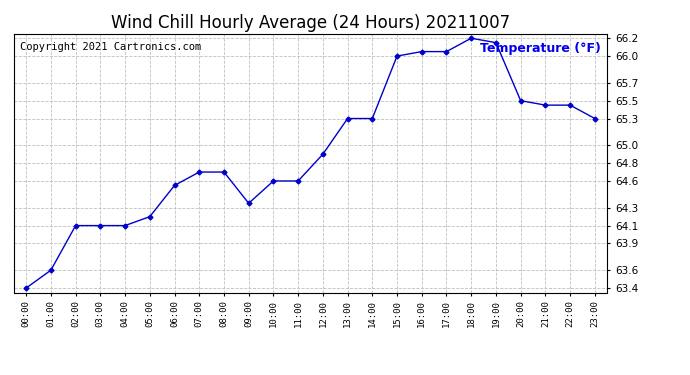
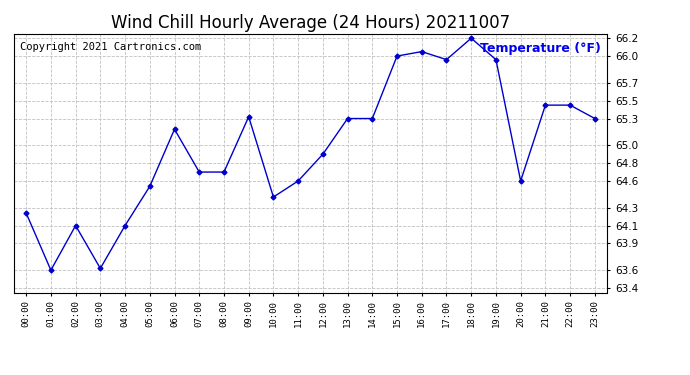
00:00: 63.40 -> 64.24
03:00: 64.10 -> 63.62
05:00: 64.20 -> 64.54
06:00: 64.55 -> 65.18
09:00: 64.35 -> 65.32
10:00: 64.60 -> 64.42
17:00: 66.05 -> 65.96
19:00: 66.15 -> 65.96
20:00: 65.50 -> 64.60
